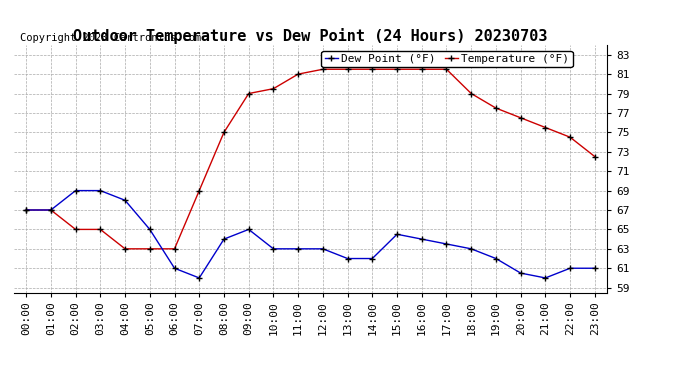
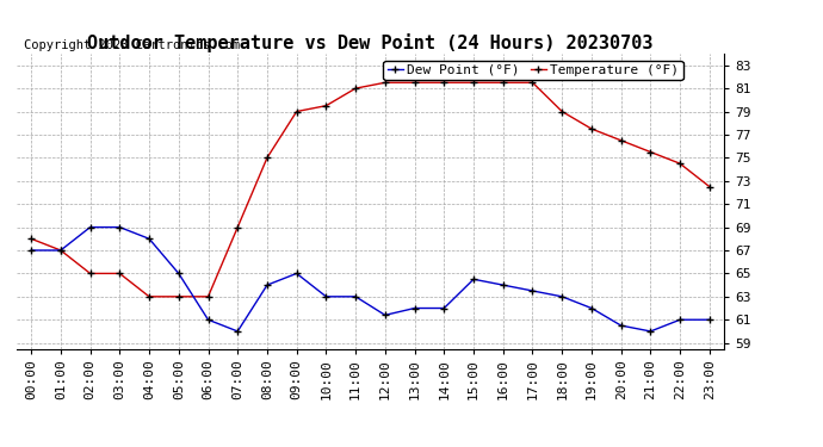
Temperature (°F)/00:00: 67.0 -> 68.0
Dew Point (°F)/12:00: 63.0 -> 61.4
